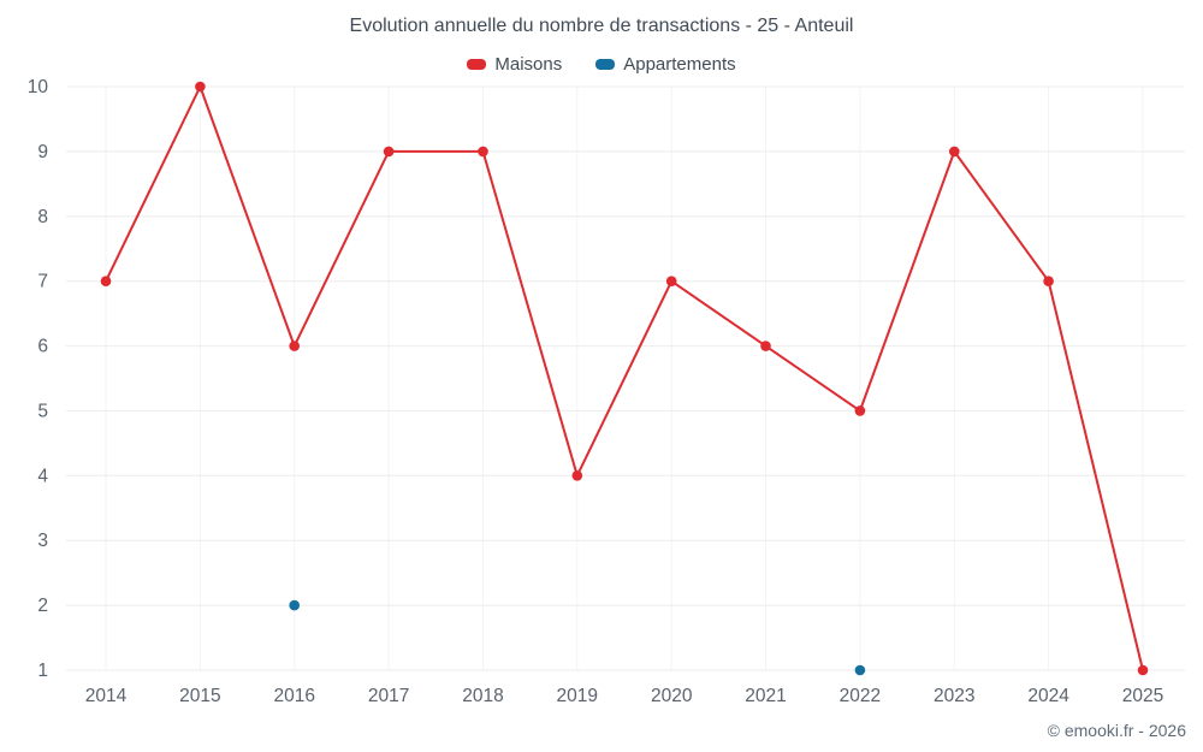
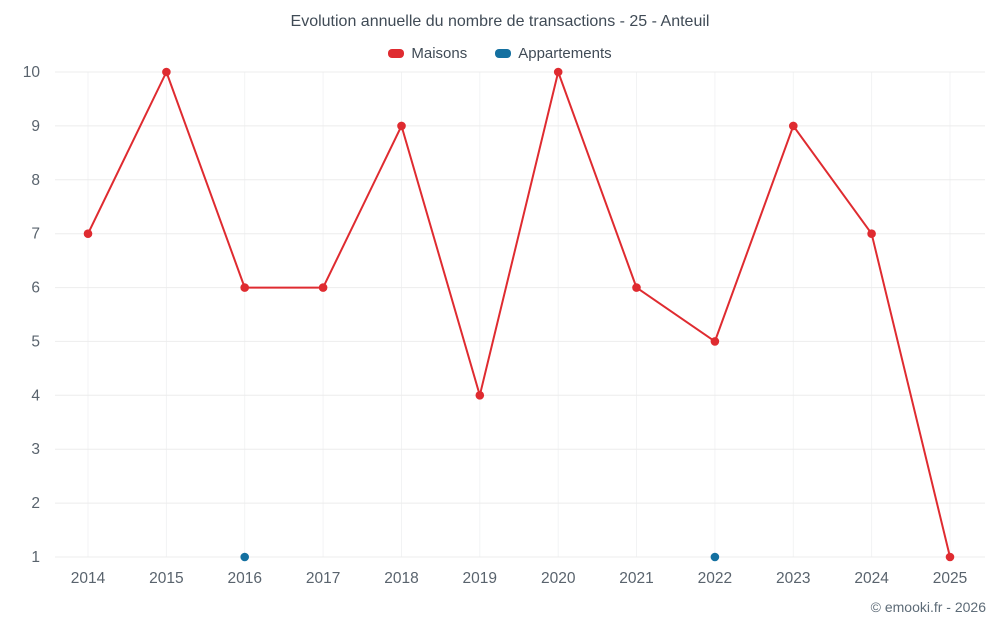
Appartements/2016: 2 -> 1
Maisons/2017: 9 -> 6
Maisons/2020: 7 -> 10
